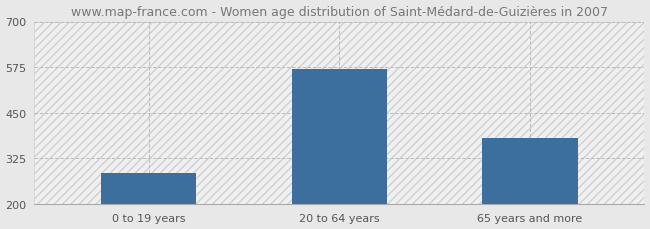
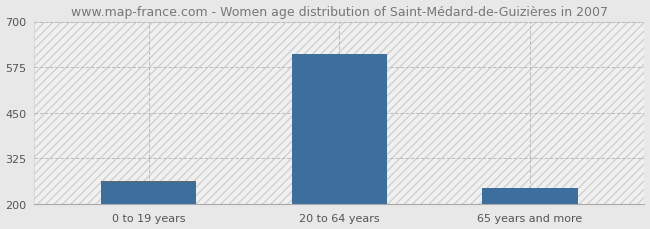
0 to 19 years: 285 -> 262
20 to 64 years: 570 -> 610
65 years and more: 380 -> 242
